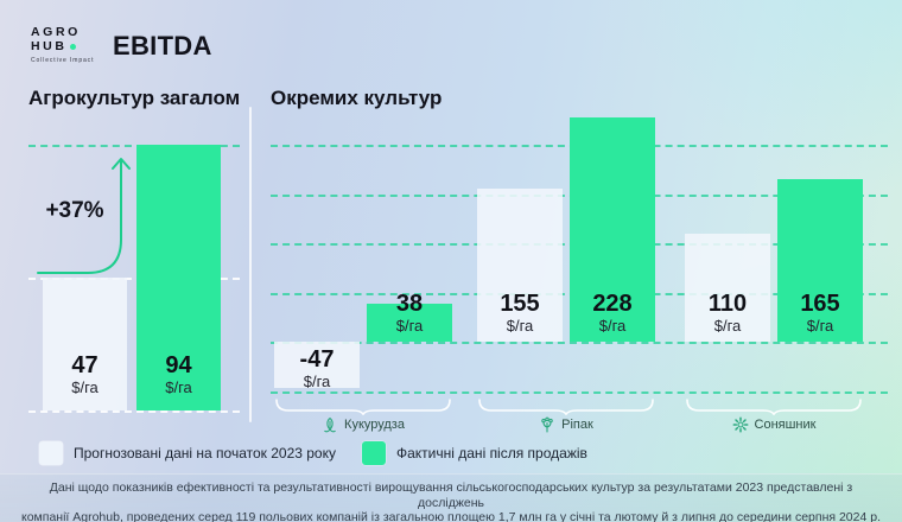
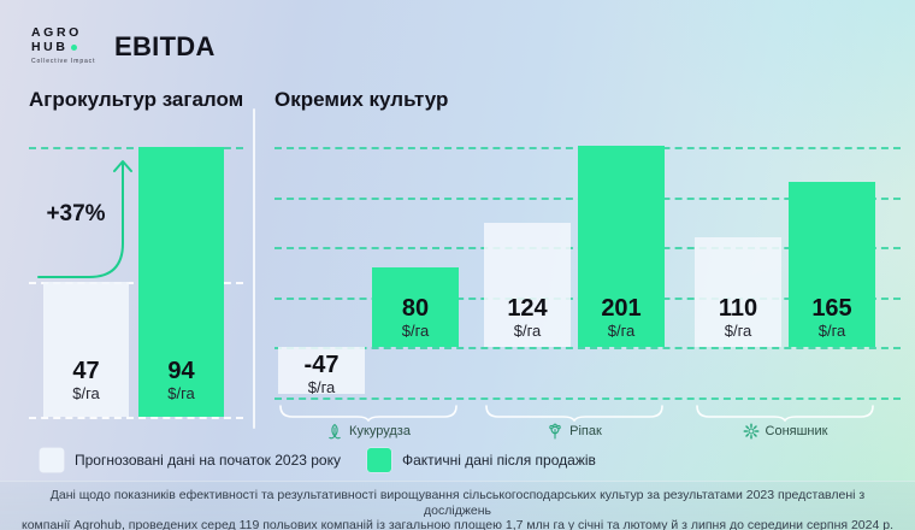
Окремих культур/Фактичні дані після продажів/Кукурудза: 38 -> 80
Окремих культур/Прогнозовані дані на початок 2023 року/Ріпак: 155 -> 124
Окремих культур/Фактичні дані після продажів/Ріпак: 228 -> 201
